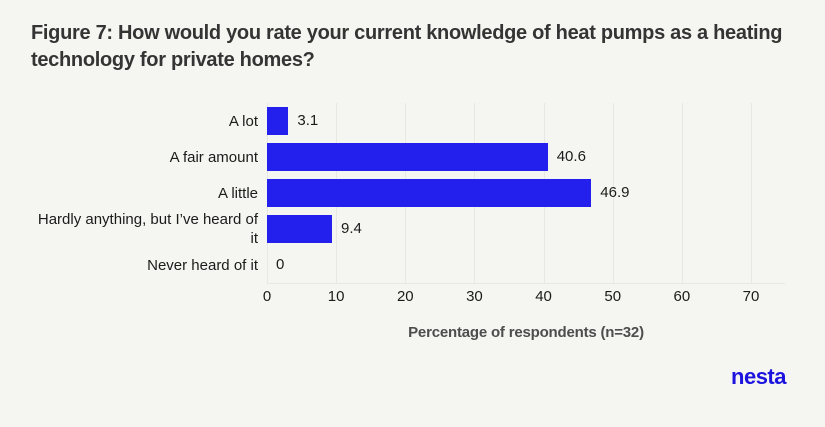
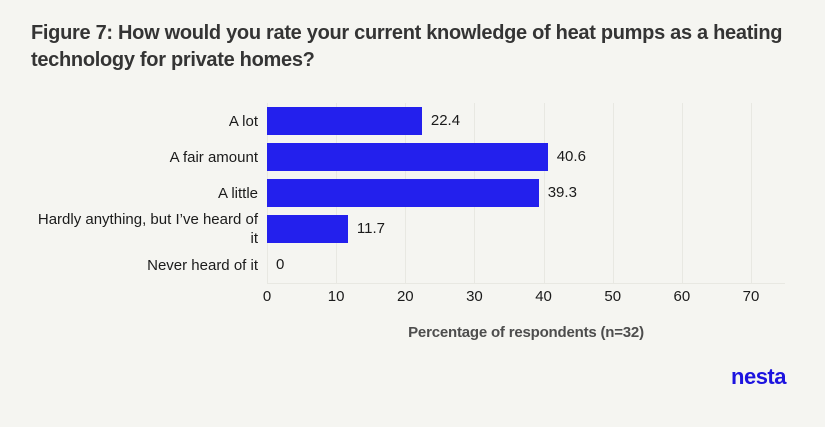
A lot: 3.1 -> 22.4
A little: 46.9 -> 39.3
Hardly anything, but I’ve heard of it: 9.4 -> 11.7
